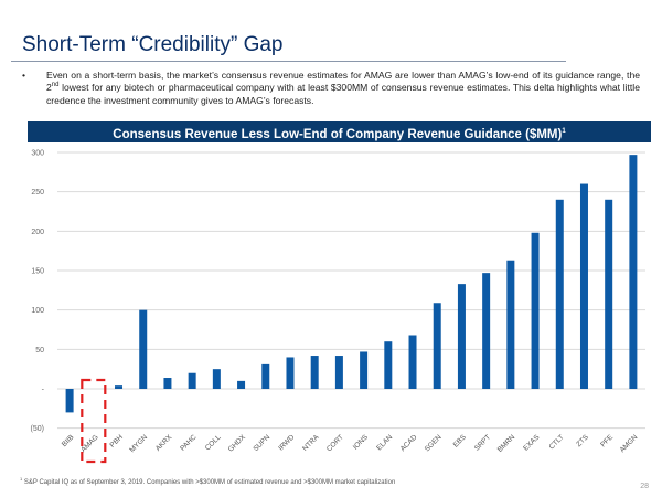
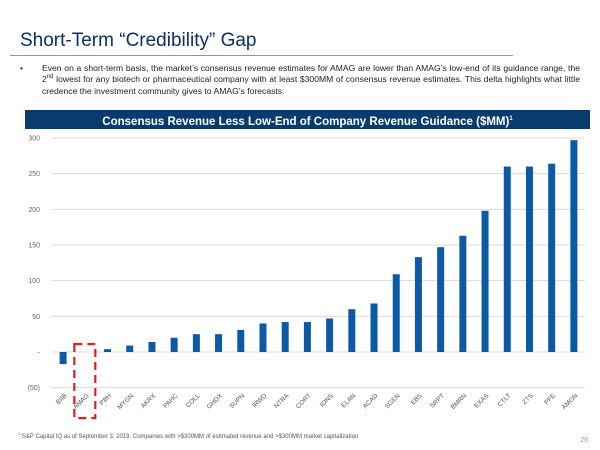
BIIB: -30 -> -20
MYGN: 100 -> 10
GHDX: 10 -> 20
CTLT: 240 -> 260
PFE: 240 -> 260
